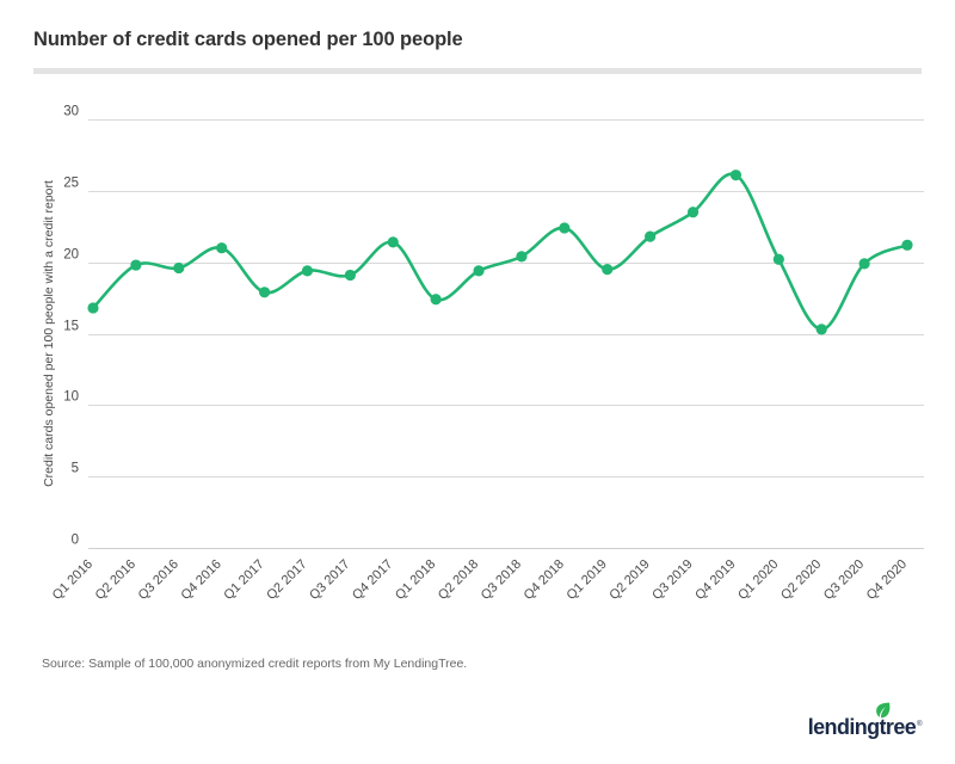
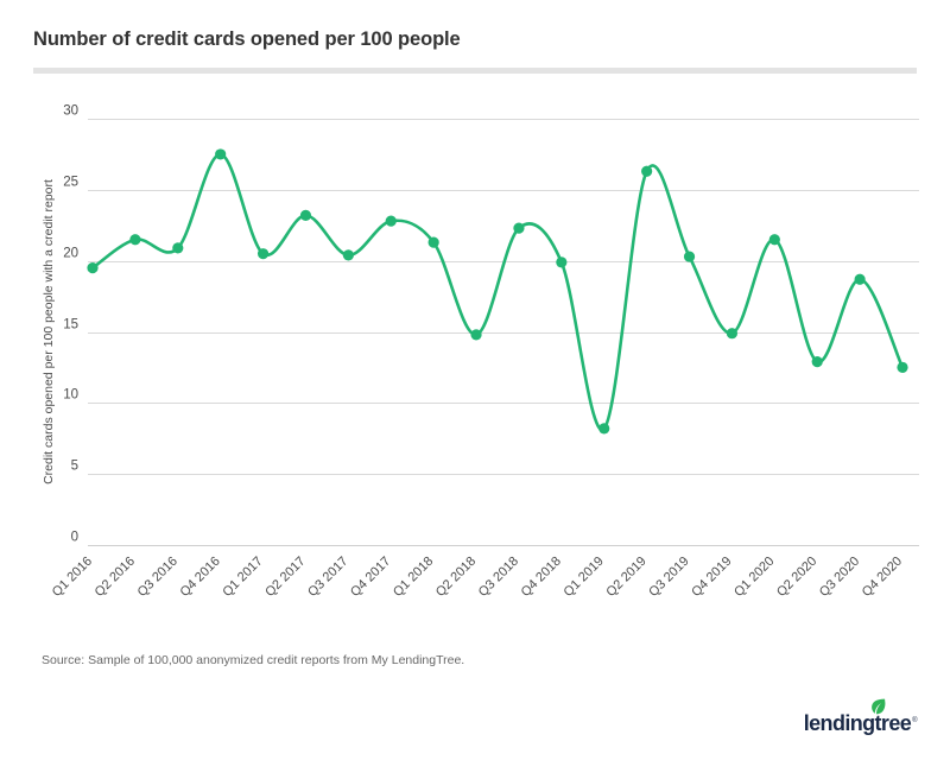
Q1 2016: 16.8 -> 19.5
Q2 2016: 19.8 -> 21.5
Q3 2016: 19.6 -> 20.9
Q4 2016: 21.0 -> 27.5
Q1 2017: 17.9 -> 20.5
Q2 2017: 19.4 -> 23.2
Q3 2017: 19.1 -> 20.4
Q4 2017: 21.4 -> 22.8
Q1 2018: 17.4 -> 21.3
Q2 2018: 19.4 -> 14.8
Q3 2018: 20.4 -> 22.3
Q4 2018: 22.4 -> 19.9
Q1 2019: 19.5 -> 8.2
Q2 2019: 21.8 -> 26.3
Q3 2019: 23.5 -> 20.3
Q4 2019: 26.1 -> 14.9
Q1 2020: 20.2 -> 21.5
Q2 2020: 15.3 -> 12.9
Q3 2020: 19.9 -> 18.7
Q4 2020: 21.2 -> 12.5
